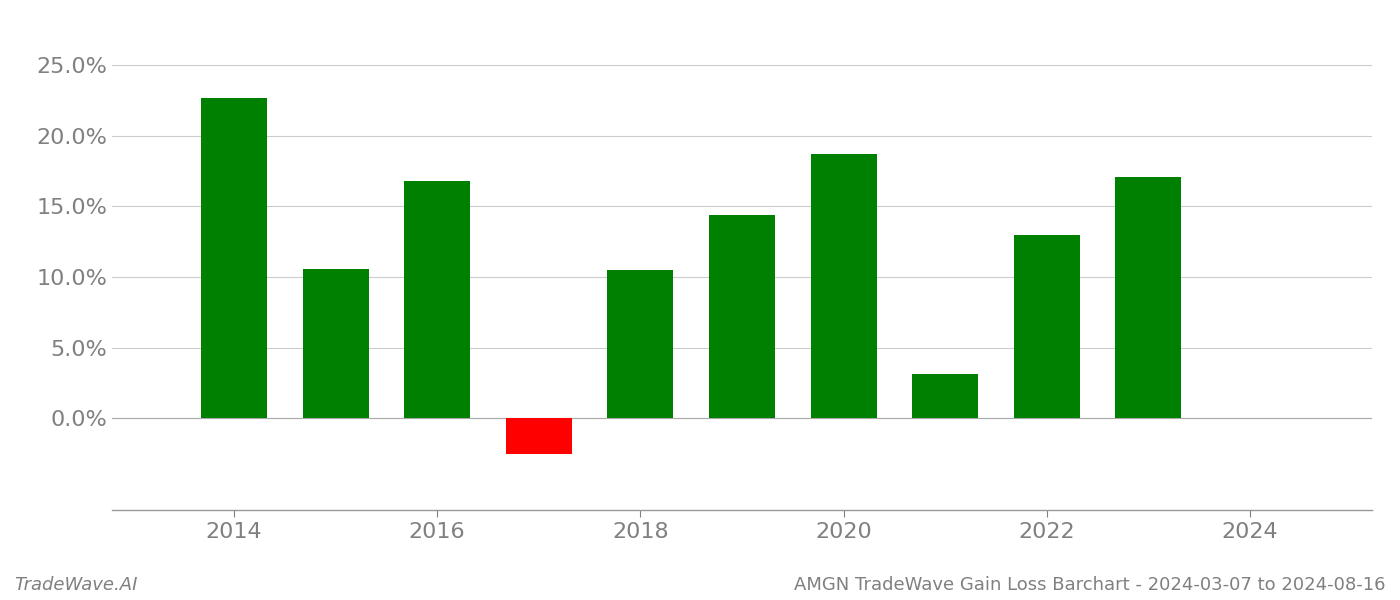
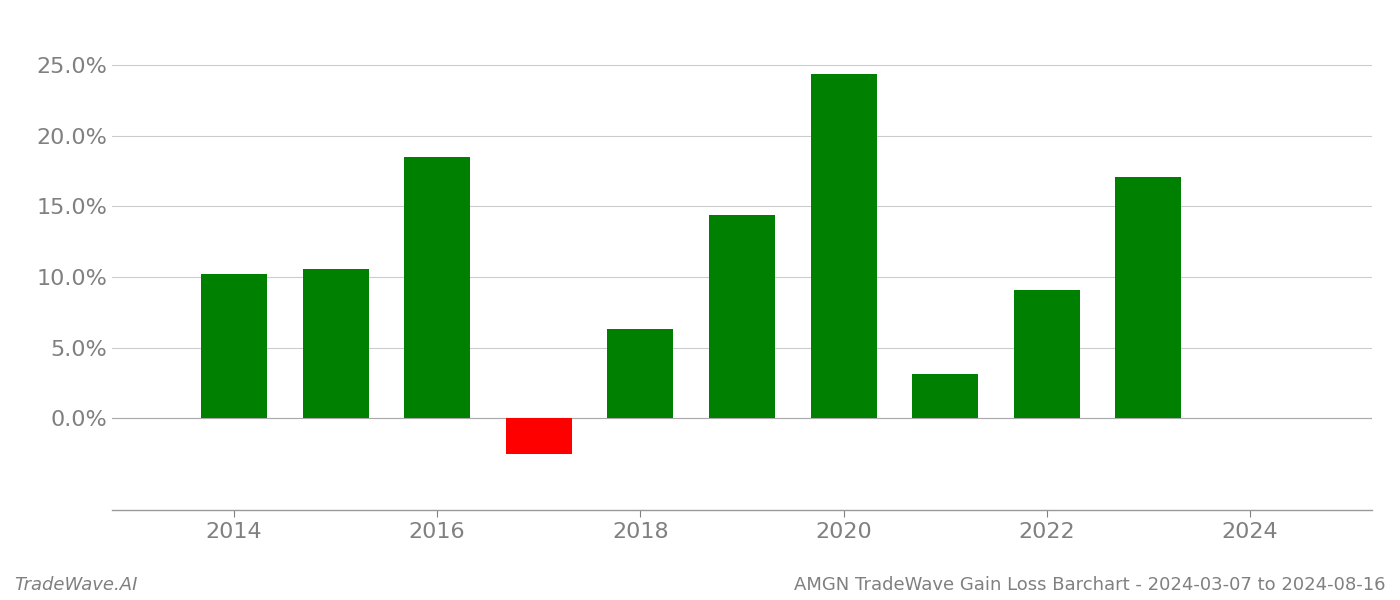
2014: 22.7% -> 10.2%
2016: 16.8% -> 18.5%
2018: 10.5% -> 6.3%
2020: 18.7% -> 24.4%
2022: 13.0% -> 9.1%
